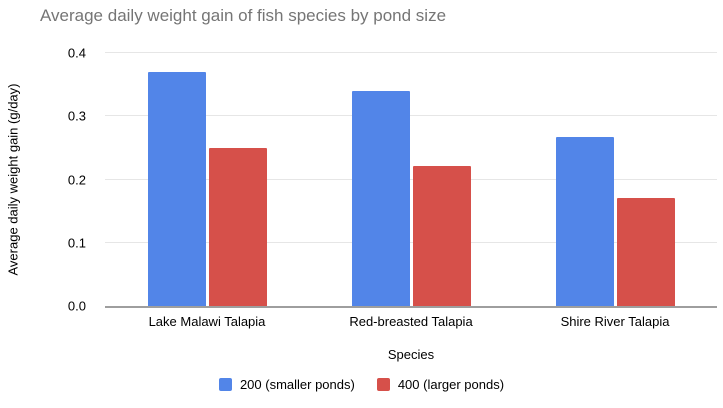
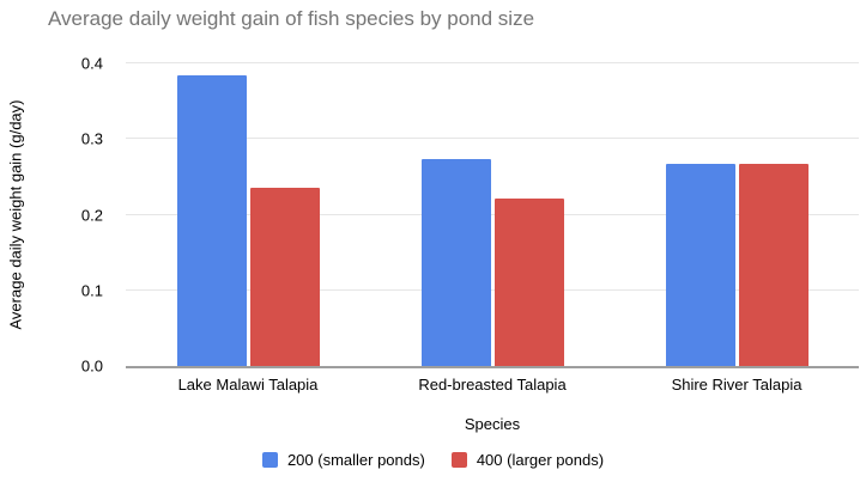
200 (smaller ponds)/Lake Malawi Talapia: 0.37 -> 0.39
400 (larger ponds)/Lake Malawi Talapia: 0.25 -> 0.23
200 (smaller ponds)/Red-breasted Talapia: 0.34 -> 0.27
400 (larger ponds)/Shire River Talapia: 0.17 -> 0.27
